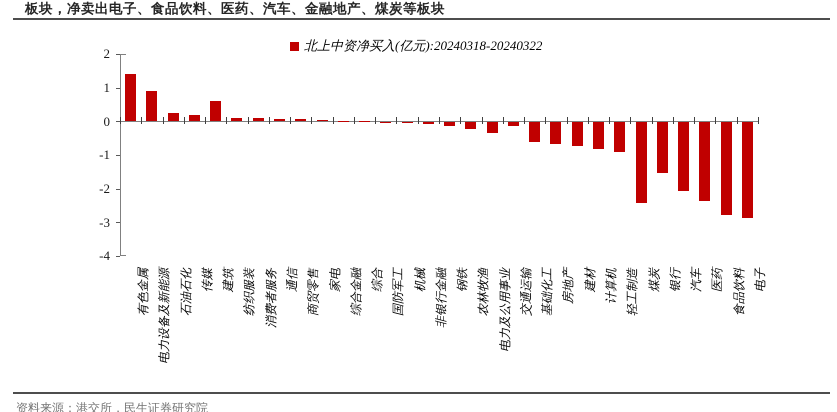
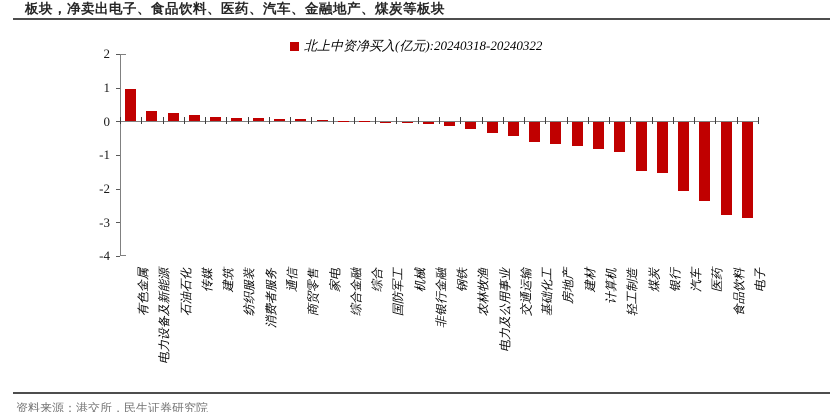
有色金属: 1.4 -> 0.9
电力设备及新能源: 0.9 -> 0.3
建筑: 0.6 -> 0.1
交通运输: -0.1 -> -0.4
煤炭: -2.4 -> -1.4
